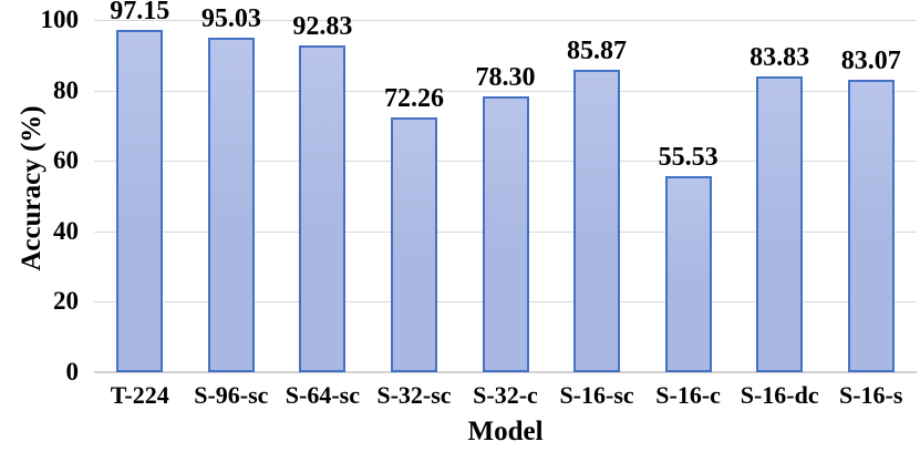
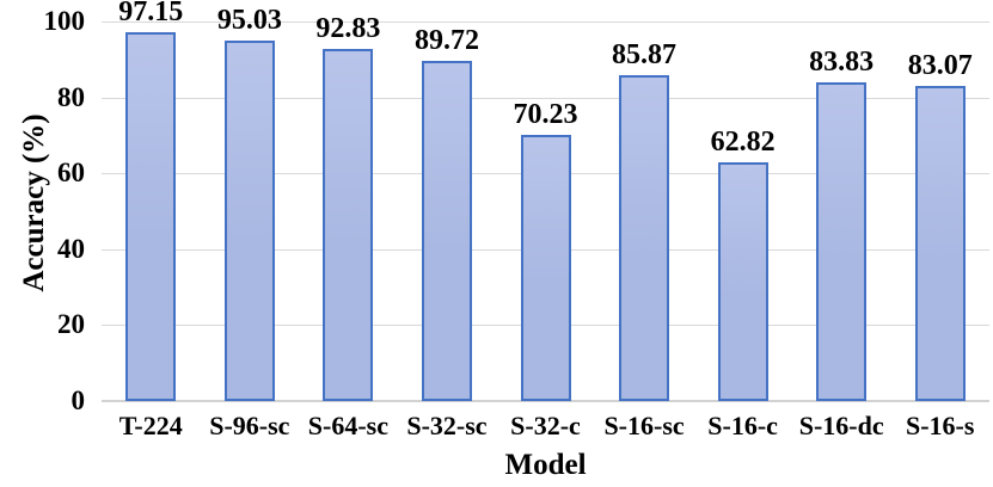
S-32-sc: 72.26 -> 89.72
S-32-c: 78.30 -> 70.23
S-16-c: 55.53 -> 62.82
